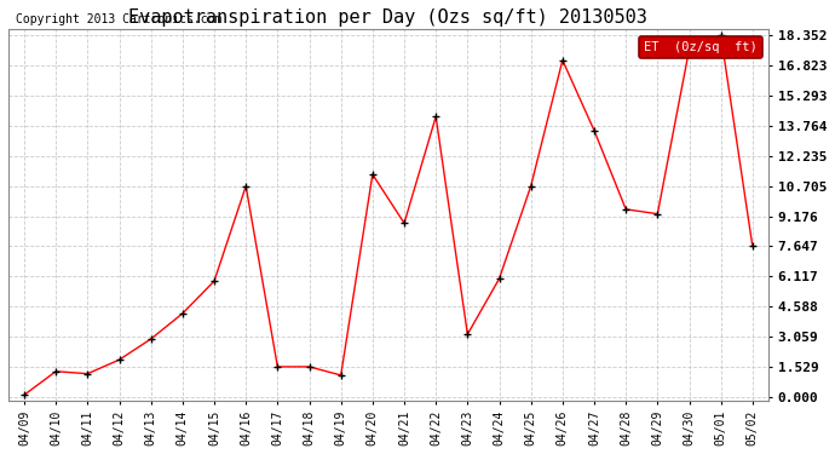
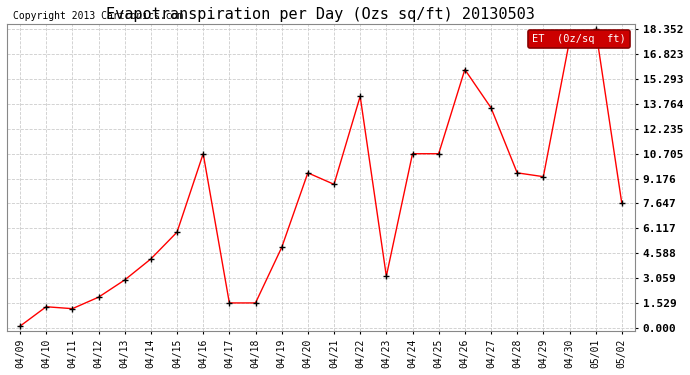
04/19: 1.1 -> 4.9
04/20: 11.3 -> 9.5
04/24: 6.0 -> 10.7
04/26: 17.1 -> 15.9
